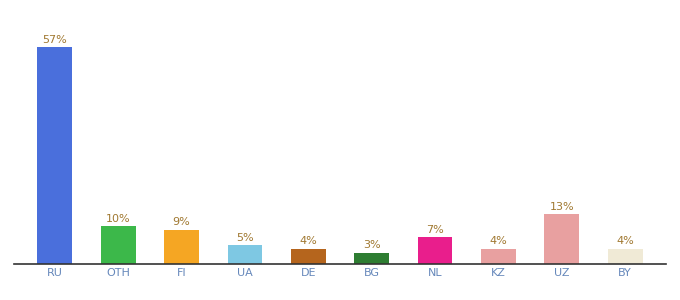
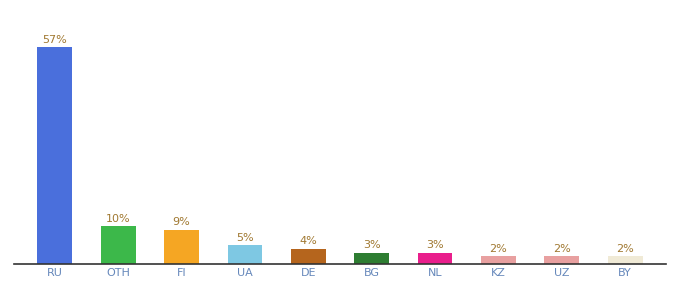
NL: 7% -> 3%
KZ: 4% -> 2%
UZ: 13% -> 2%
BY: 4% -> 2%
